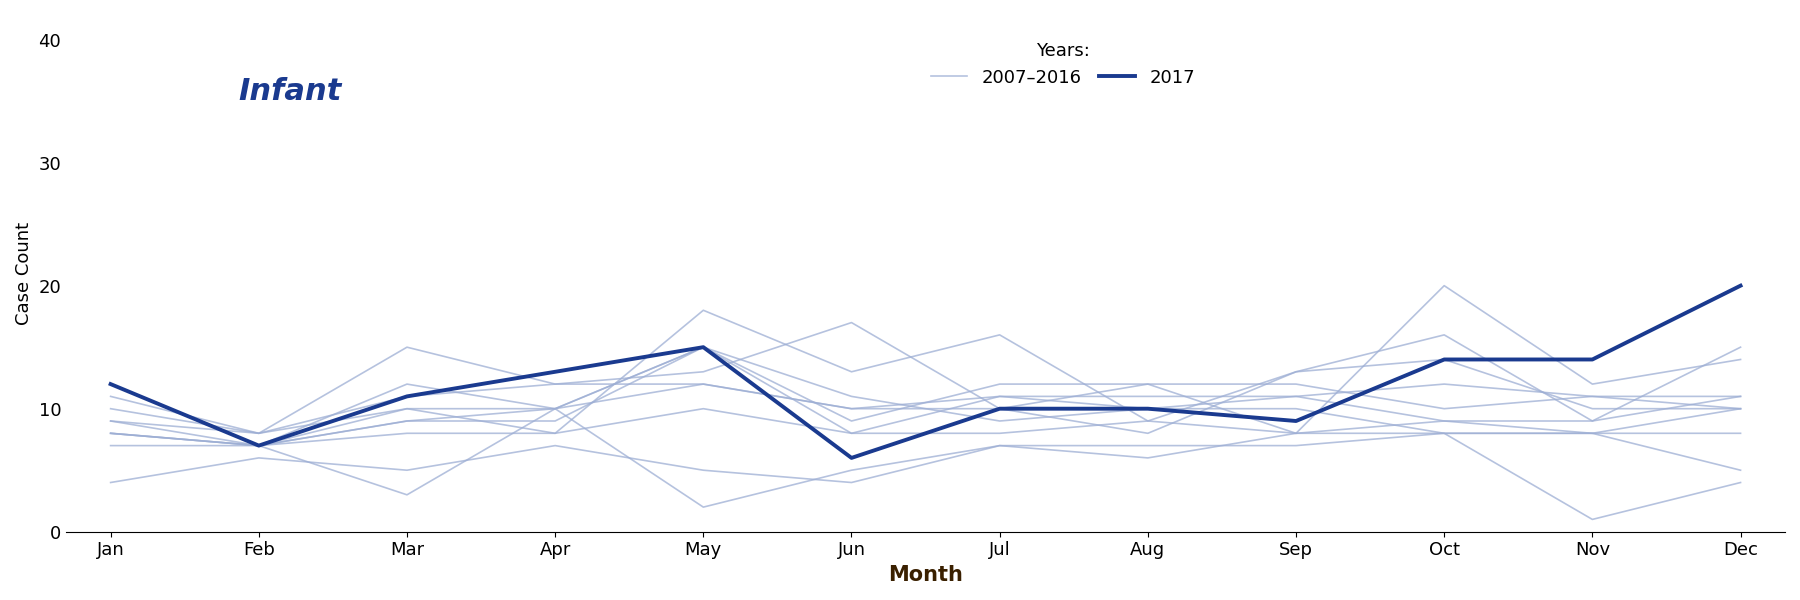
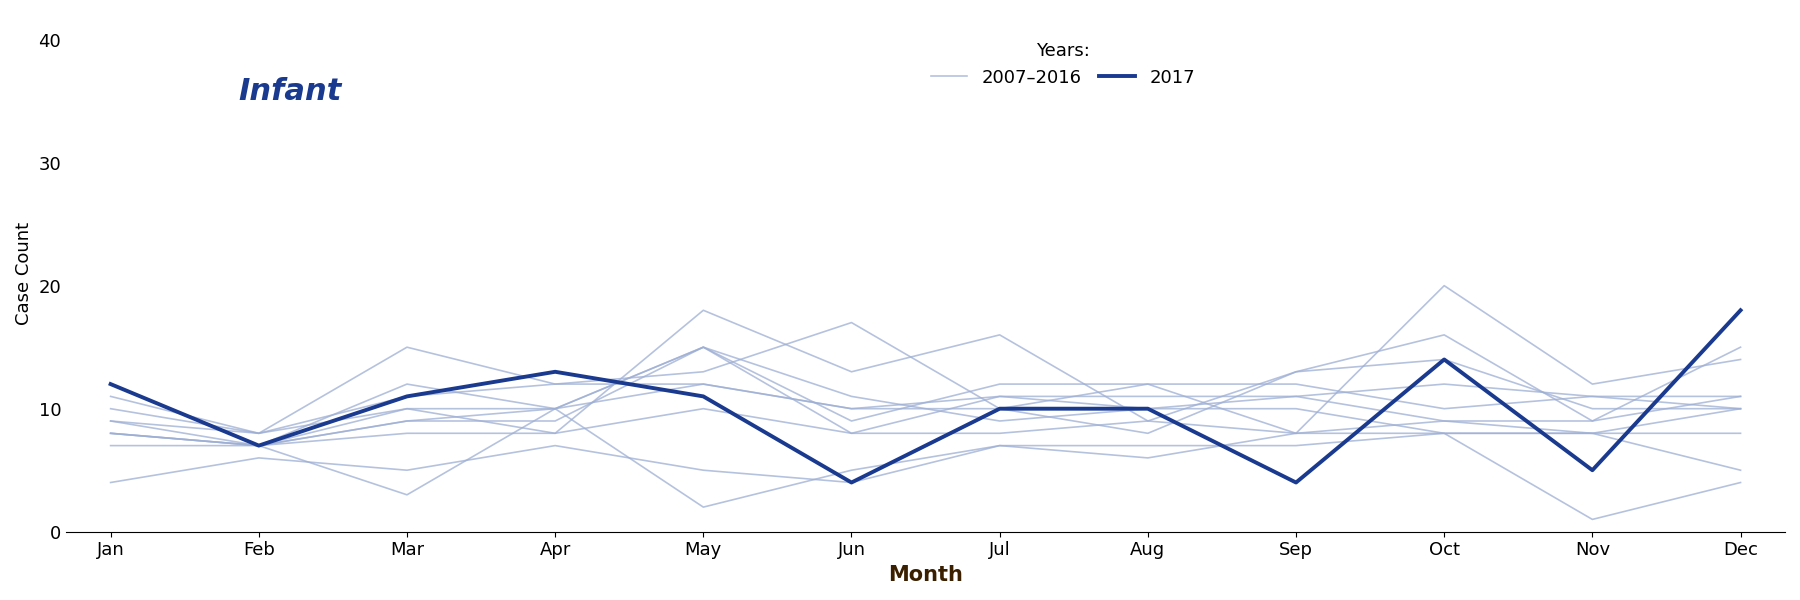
2017/May: 15 -> 11
2017/Jun: 6 -> 4
2017/Sep: 9 -> 4
2017/Nov: 14 -> 5
2017/Dec: 20 -> 18
